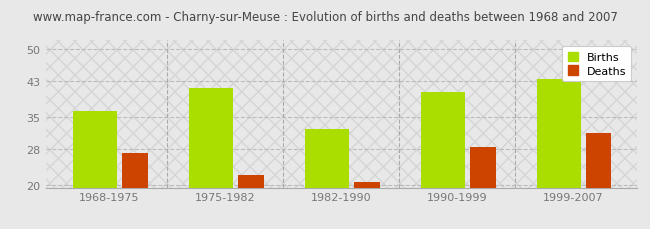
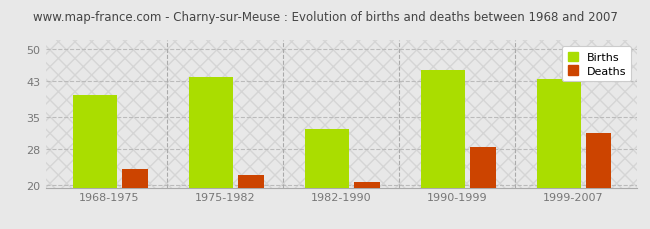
Births/1968-1975: 36.5 -> 40.0
Deaths/1968-1975: 27.2 -> 23.5
Births/1975-1982: 41.5 -> 44.0
Births/1990-1999: 40.5 -> 45.5
